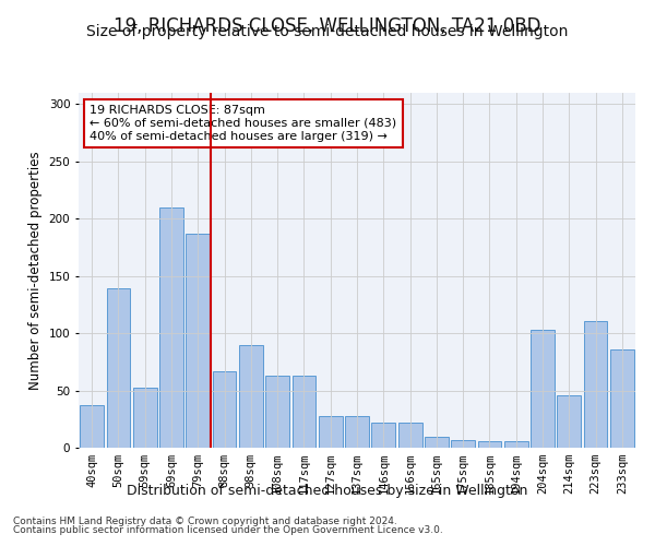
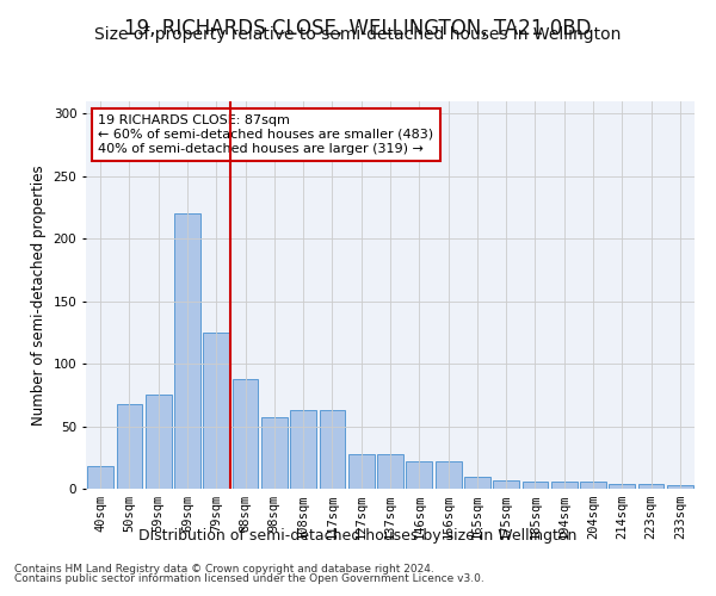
40sqm: 37 -> 18
50sqm: 139 -> 68
59sqm: 52 -> 75
69sqm: 210 -> 220
79sqm: 187 -> 125
88sqm: 67 -> 88
98sqm: 90 -> 57
204sqm: 103 -> 6
214sqm: 46 -> 4
223sqm: 111 -> 4
233sqm: 86 -> 3
